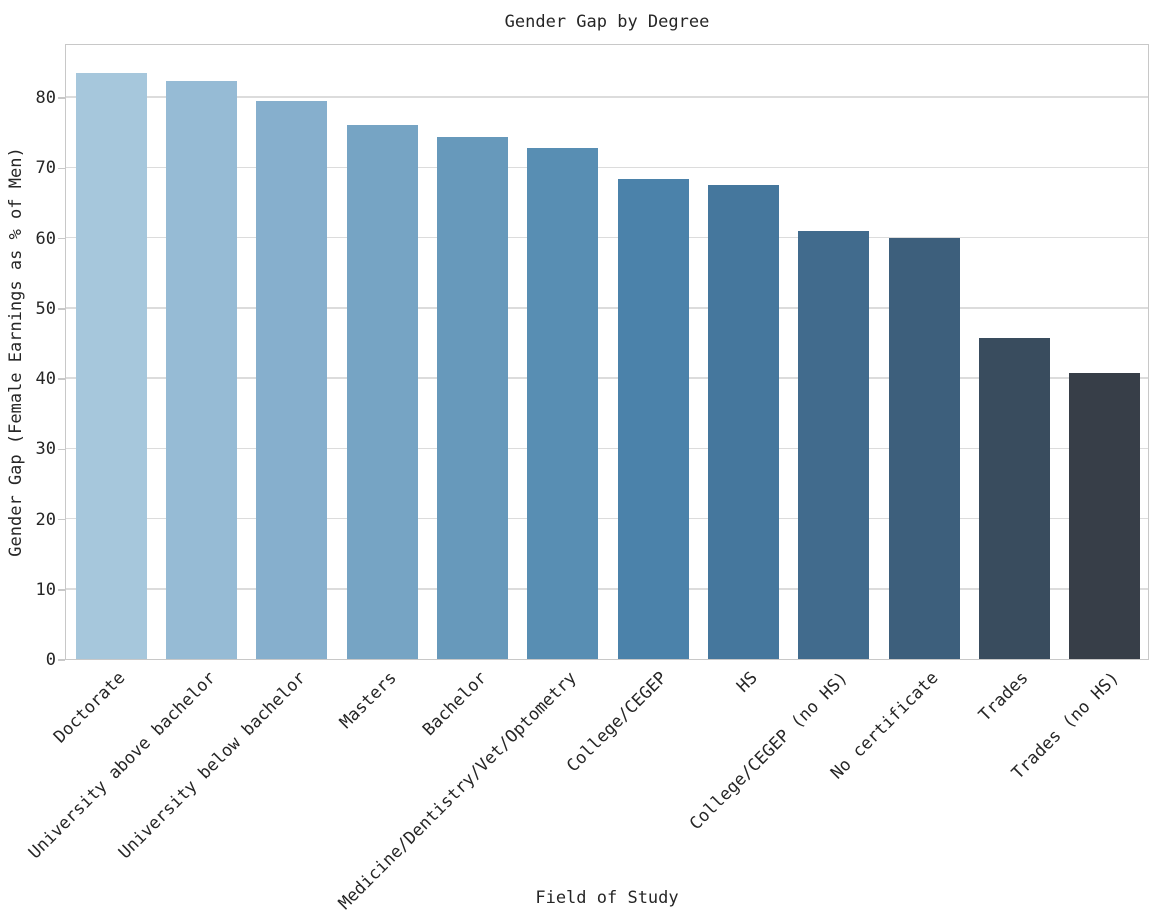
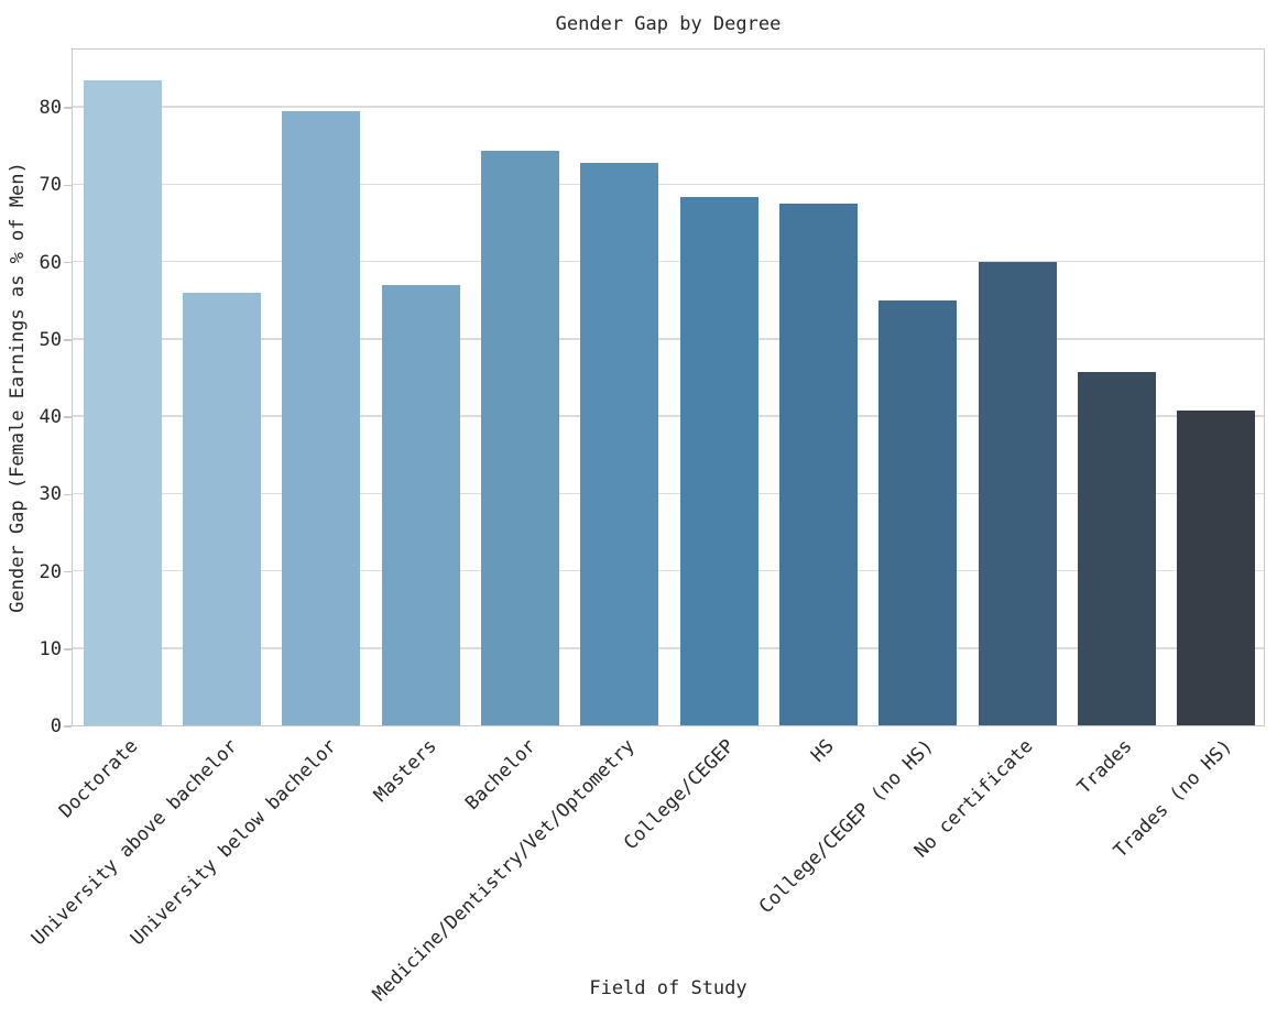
University above bachelor: 82 -> 56
Masters: 76 -> 57
College/CEGEP (no HS): 61 -> 55
